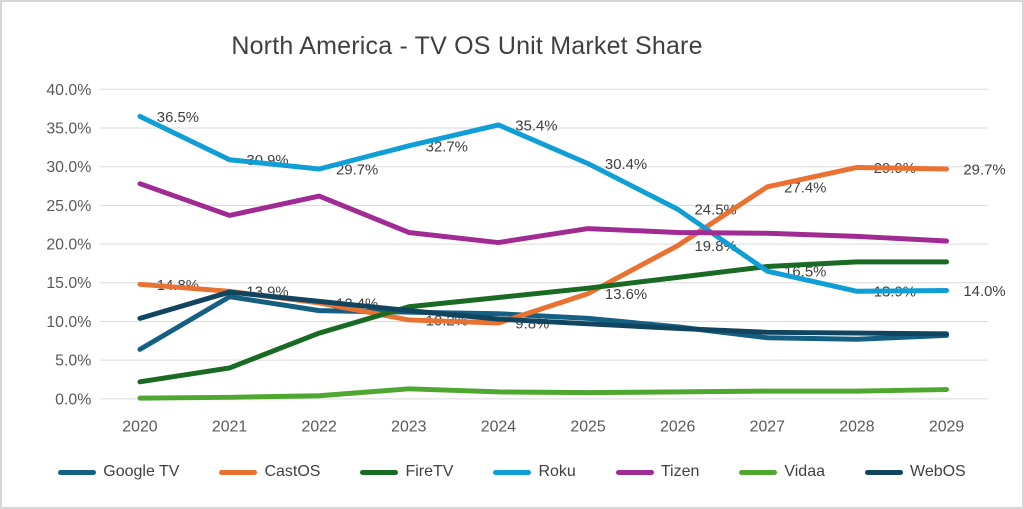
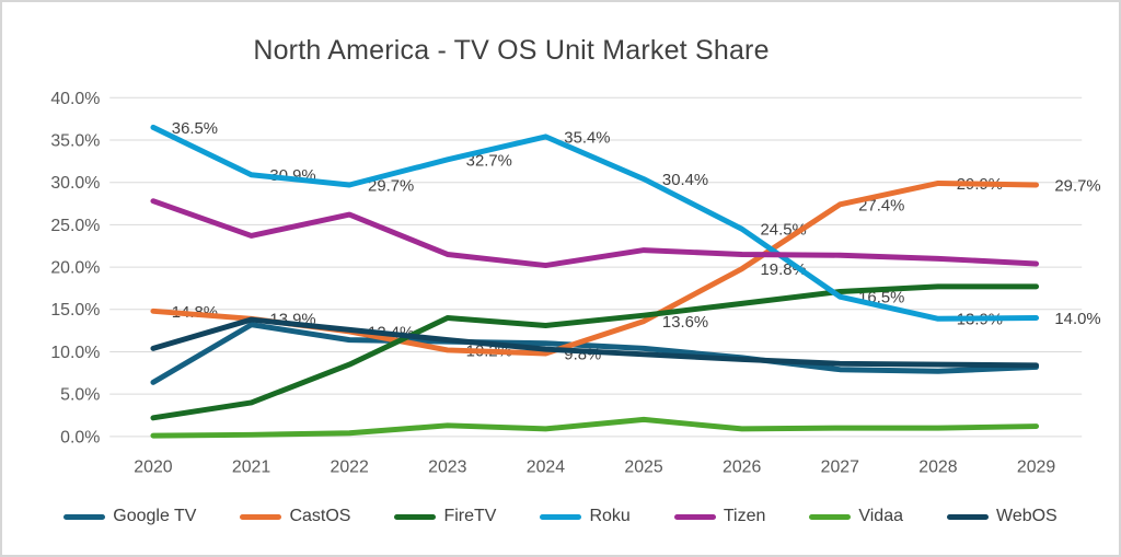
FireTV/2023: 12% -> 14%
Vidaa/2025: 1% -> 2%
